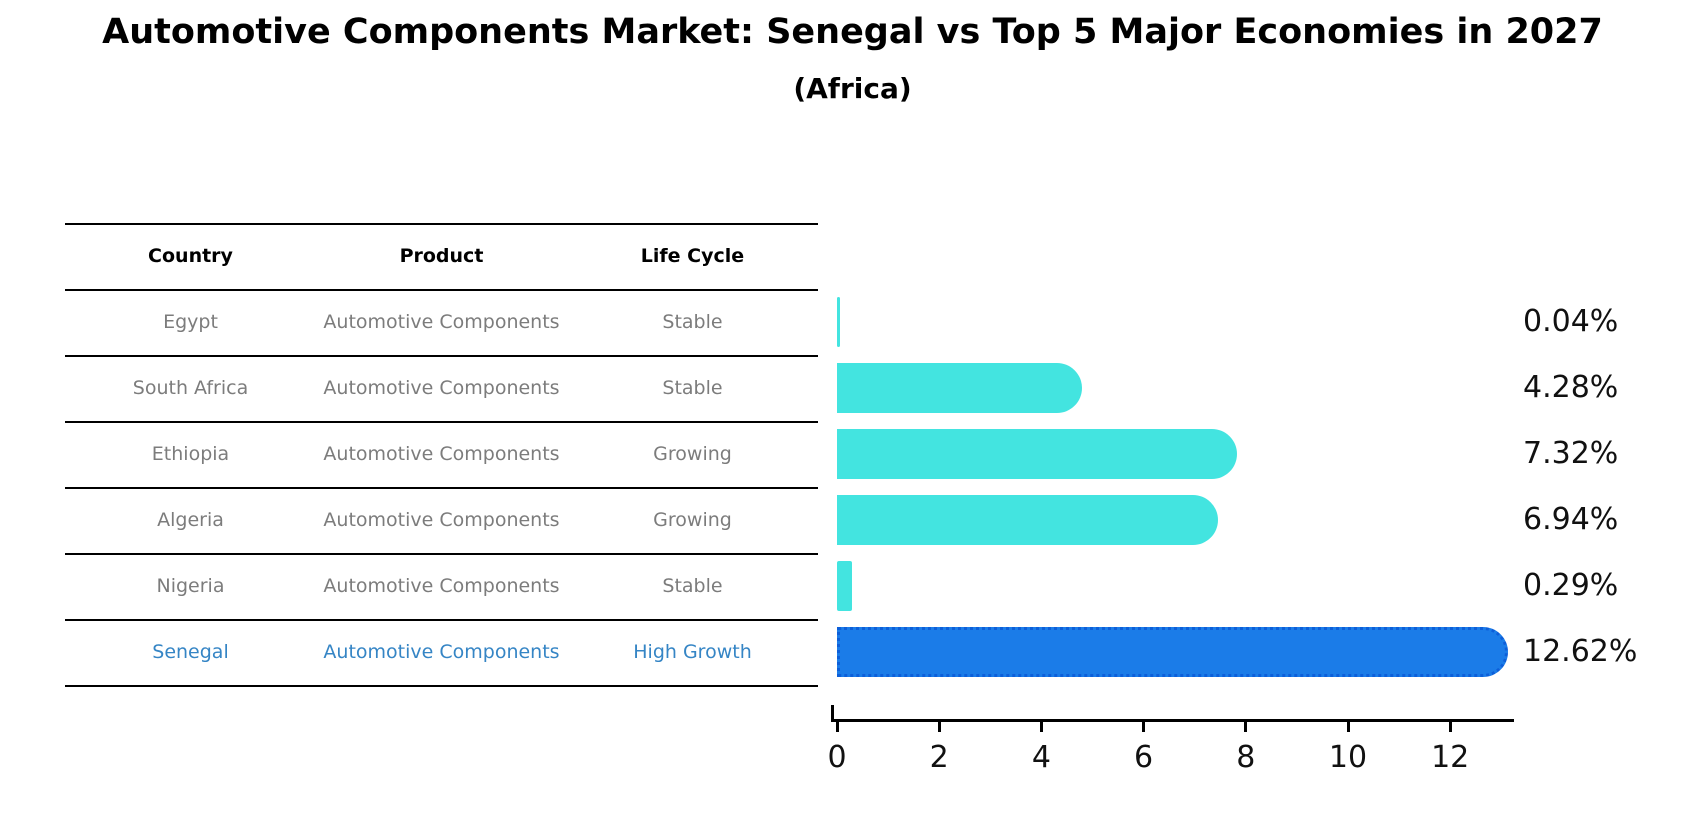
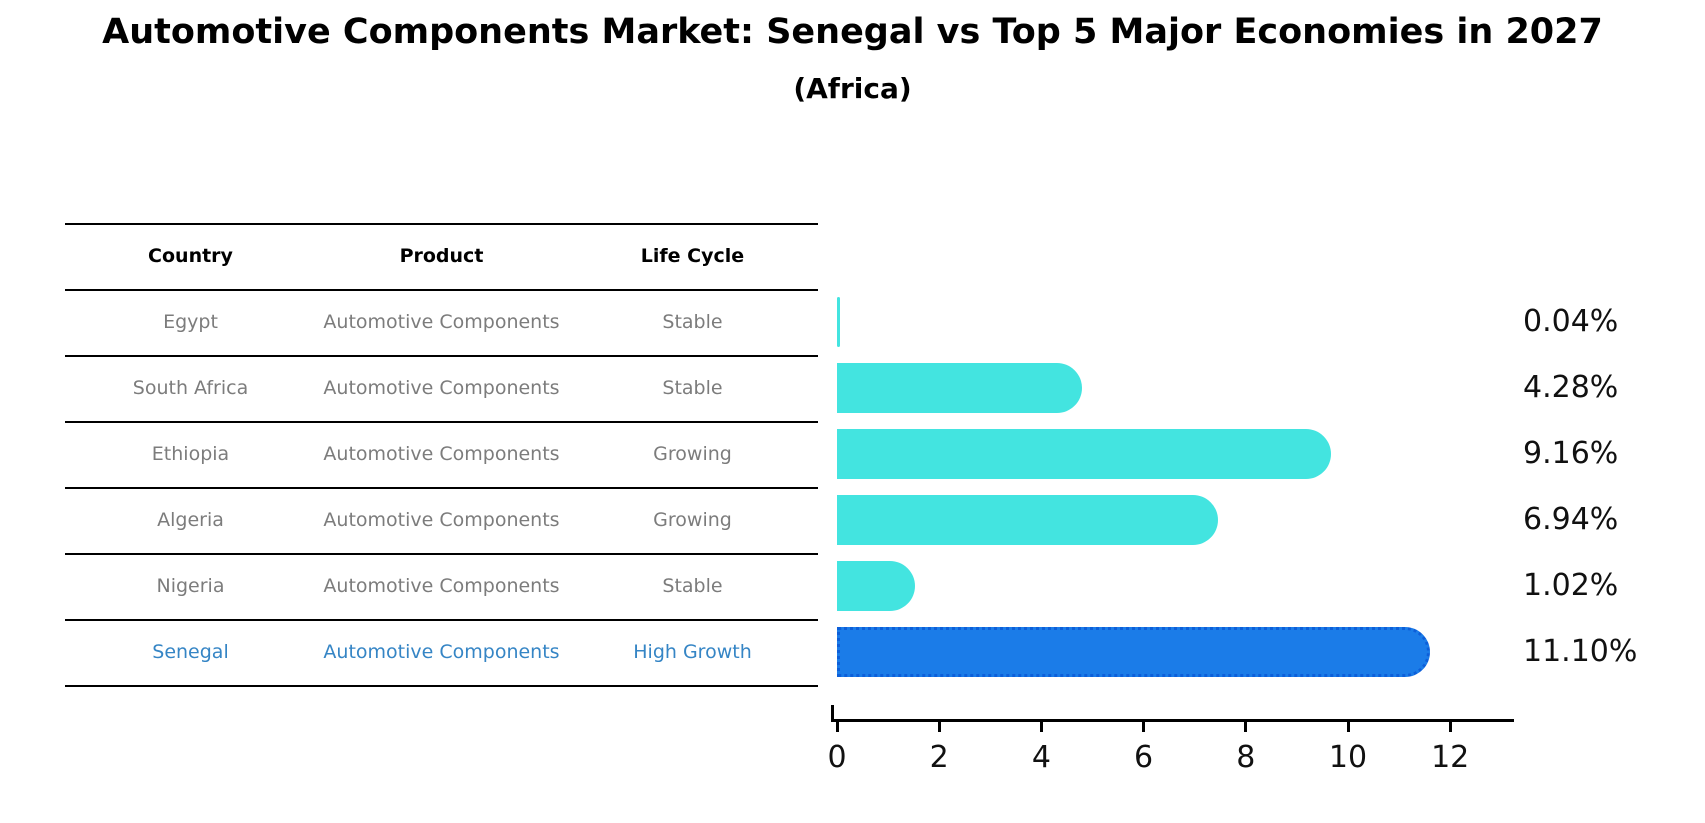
Ethiopia: 7.32% -> 9.16%
Nigeria: 0.29% -> 1.02%
Senegal: 12.62% -> 11.10%
